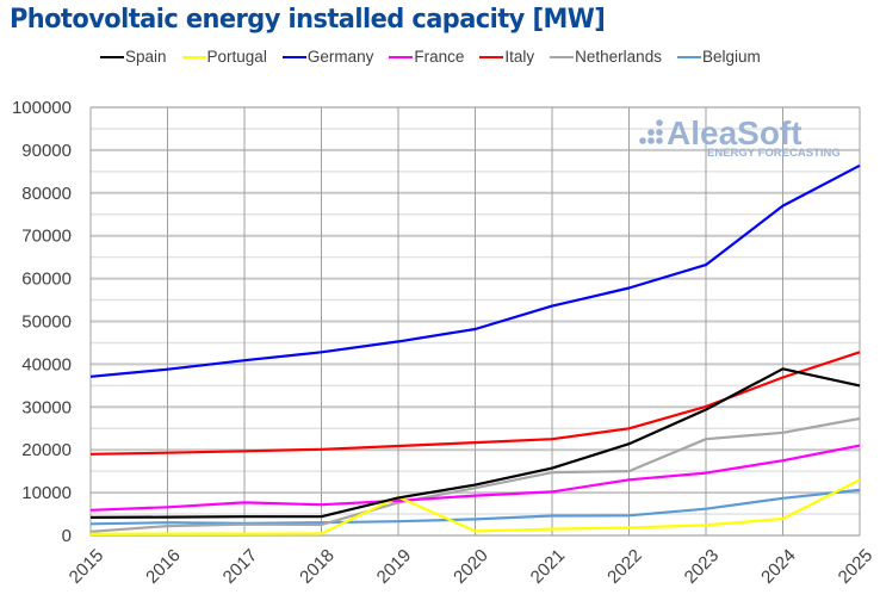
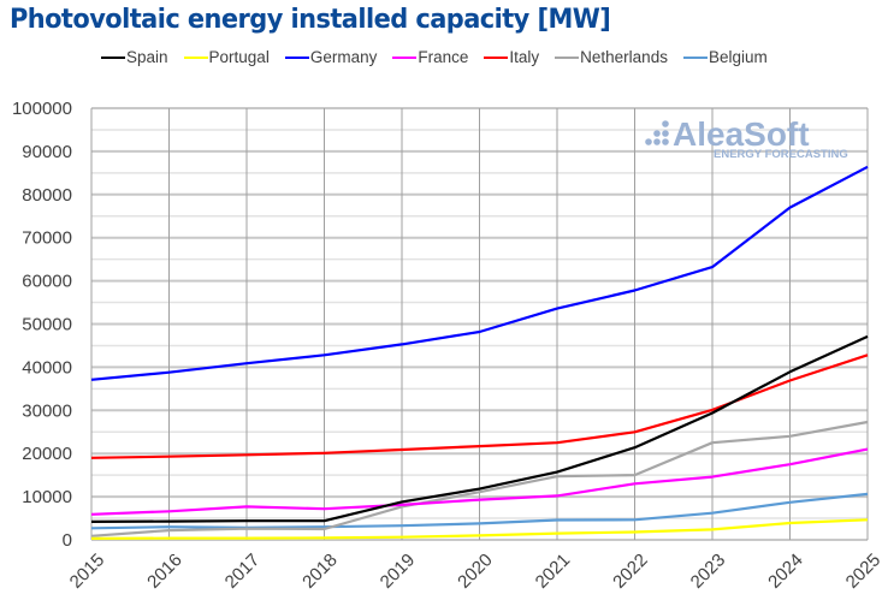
Portugal/2019: 9000 -> 1000
Spain/2025: 35000 -> 47000
Portugal/2025: 13000 -> 5000
